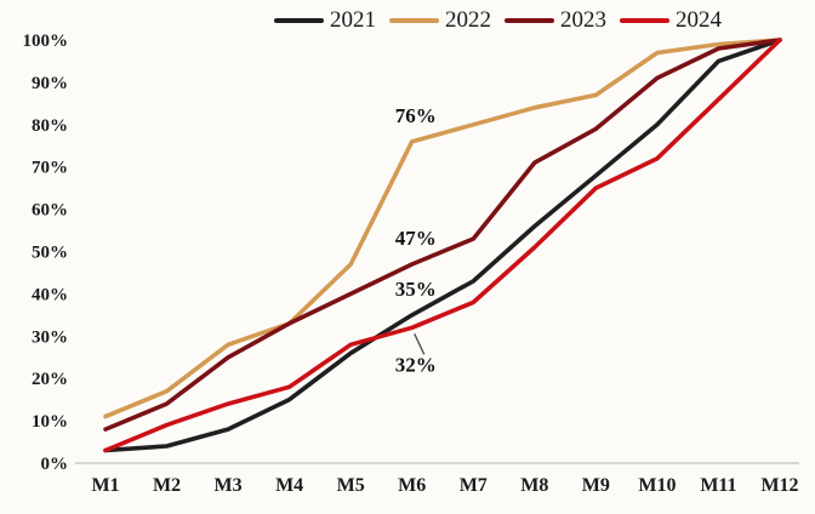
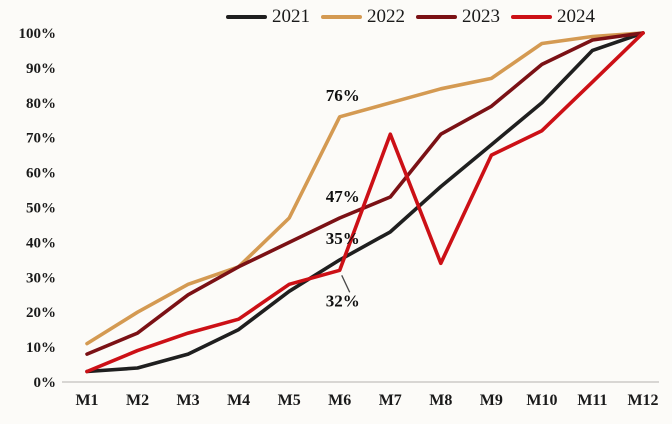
2022/M2: 17% -> 20%
2024/M7: 38% -> 71%
2024/M8: 51% -> 34%
